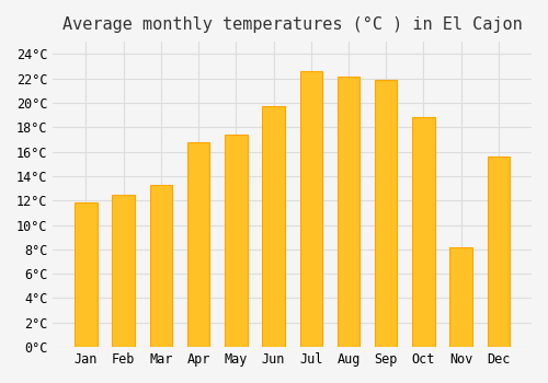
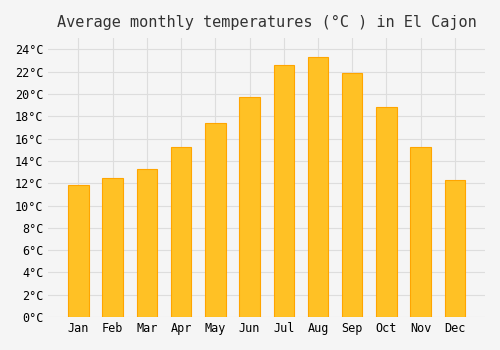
Apr: 16.8°C -> 15.2°C
Aug: 22.1°C -> 23.3°C
Nov: 8.2°C -> 15.2°C
Dec: 15.6°C -> 12.3°C
